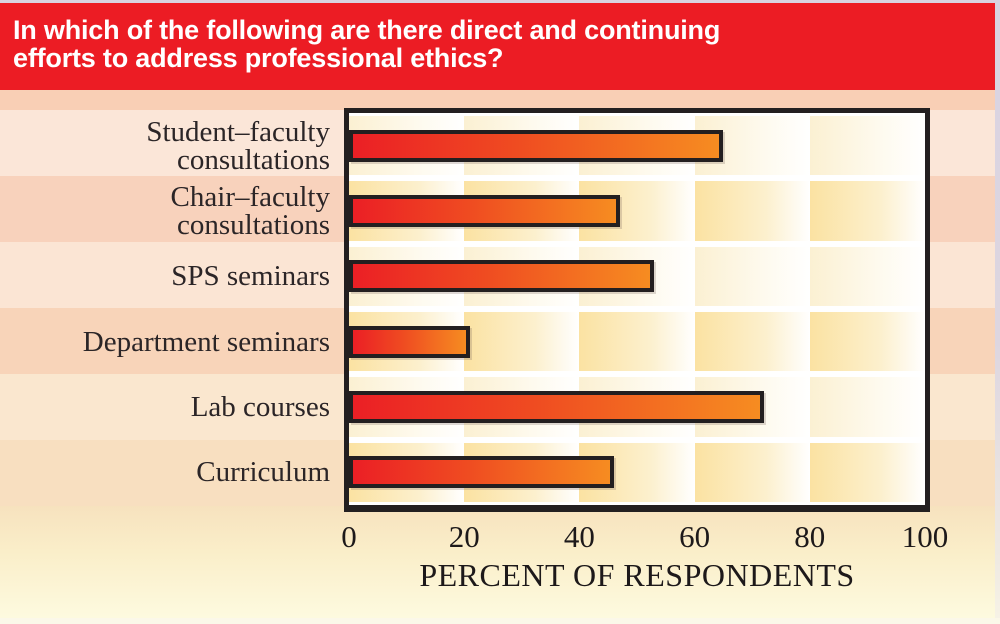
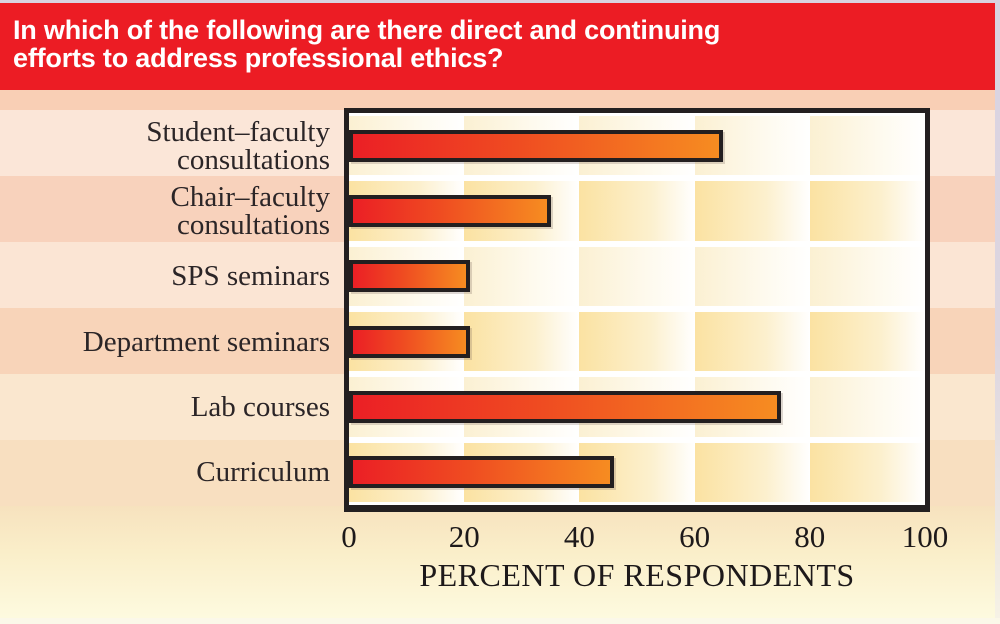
Chair–faculty consultations: 47 -> 35
SPS seminars: 53 -> 21
Lab courses: 72 -> 75
